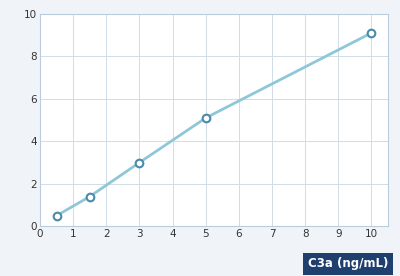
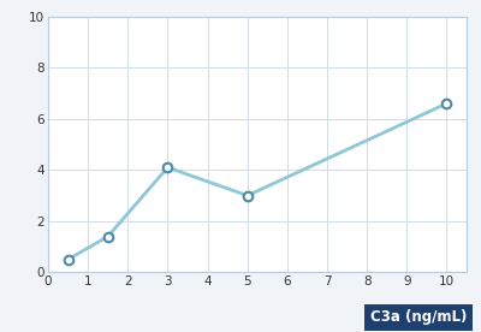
3: 3.0 -> 4.1
5: 5.1 -> 3.0
10: 9.1 -> 6.6
